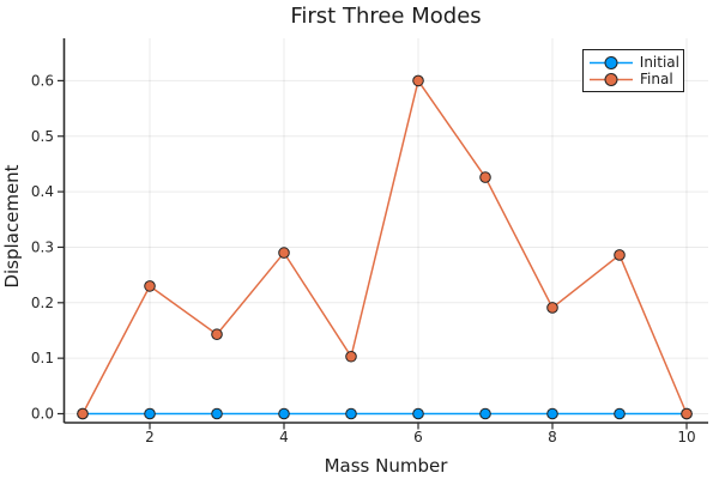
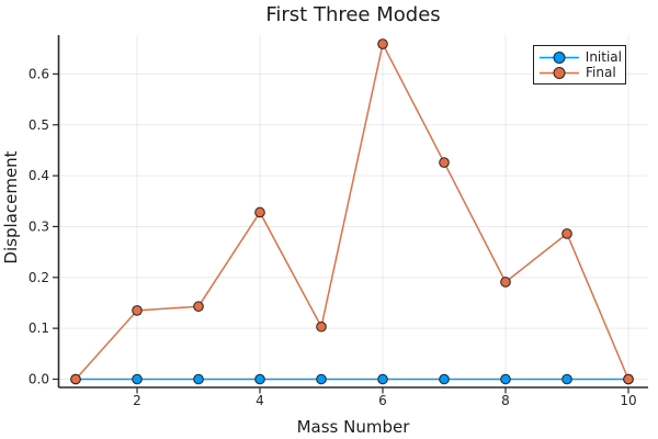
Final/2: 0.23 -> 0.14
Final/4: 0.29 -> 0.33
Final/6: 0.60 -> 0.66
